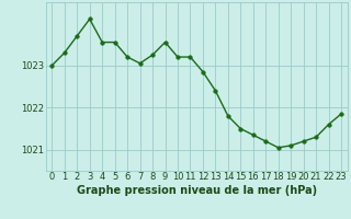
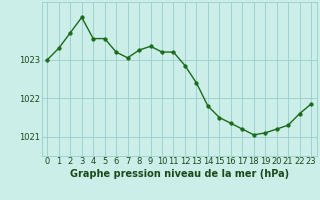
9: 1023.55 -> 1023.35
